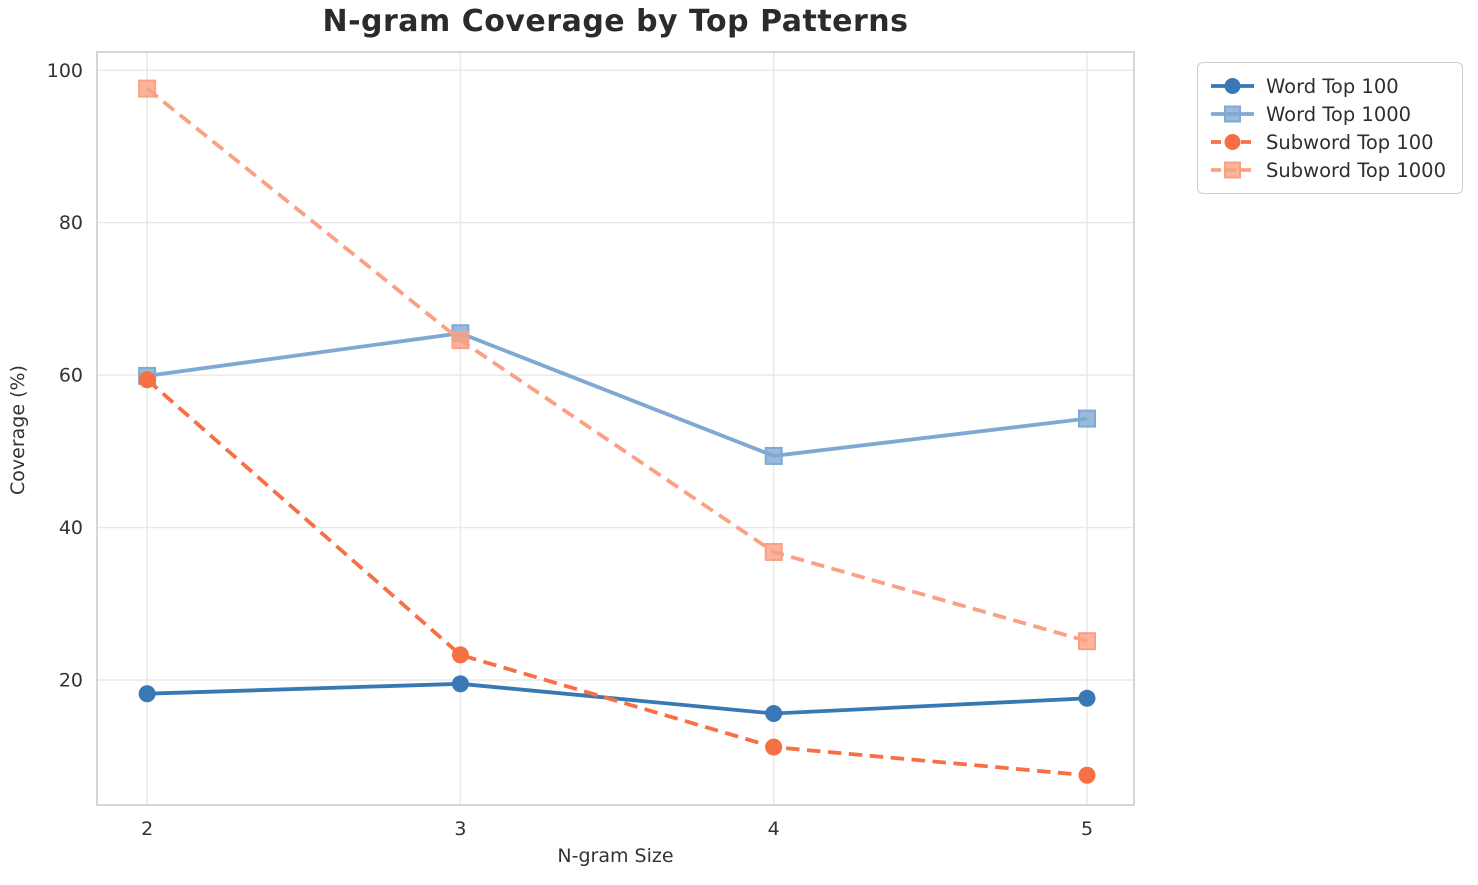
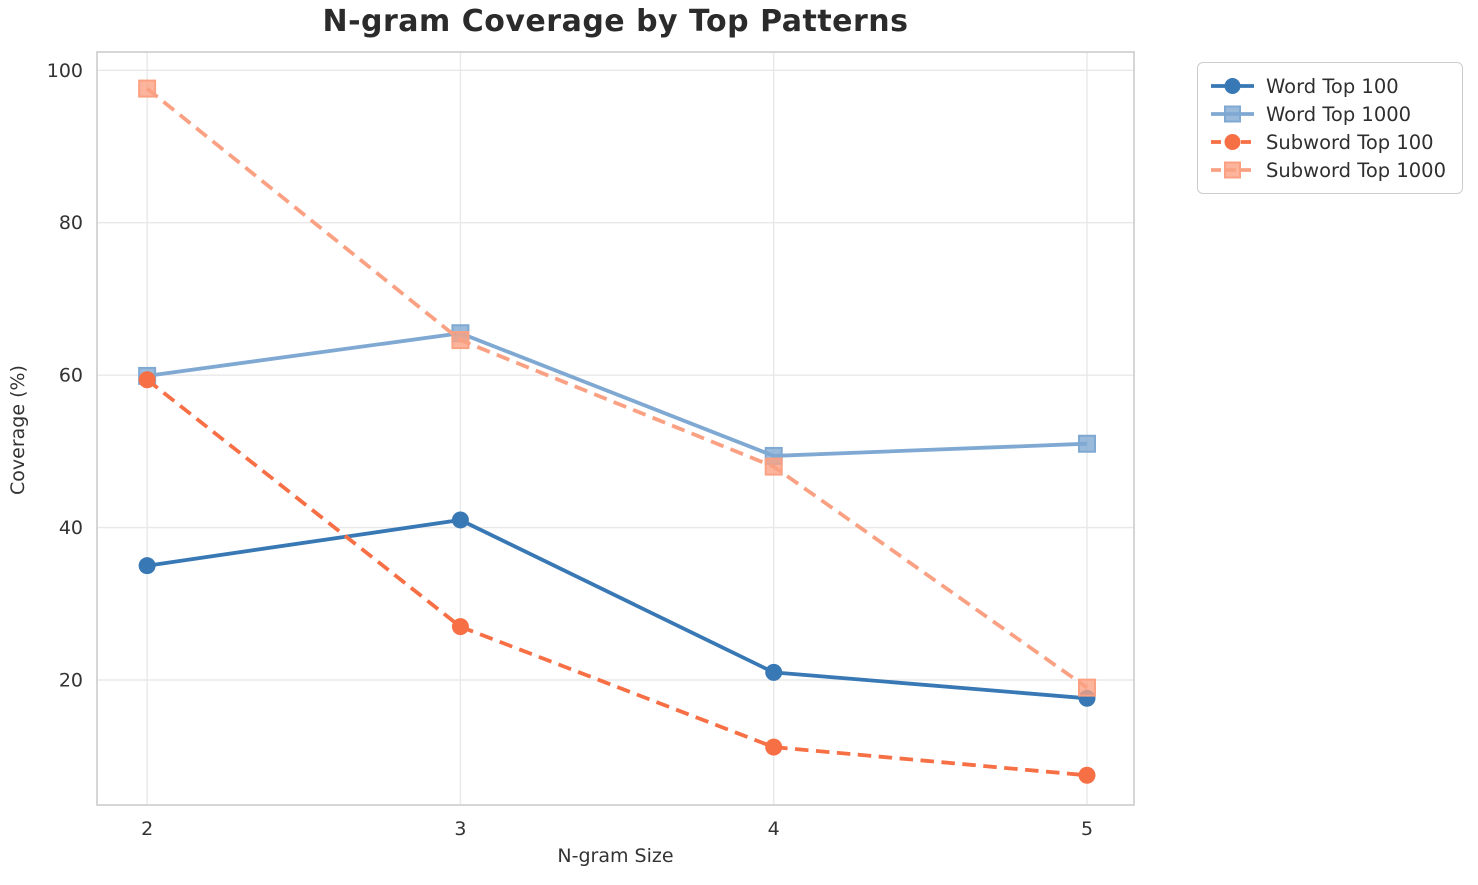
Word Top 100/2: 18 -> 35
Word Top 100/3: 20 -> 41
Subword Top 100/3: 23 -> 27
Word Top 100/4: 16 -> 21
Subword Top 1000/4: 37 -> 48
Word Top 1000/5: 54 -> 51
Subword Top 1000/5: 25 -> 19
